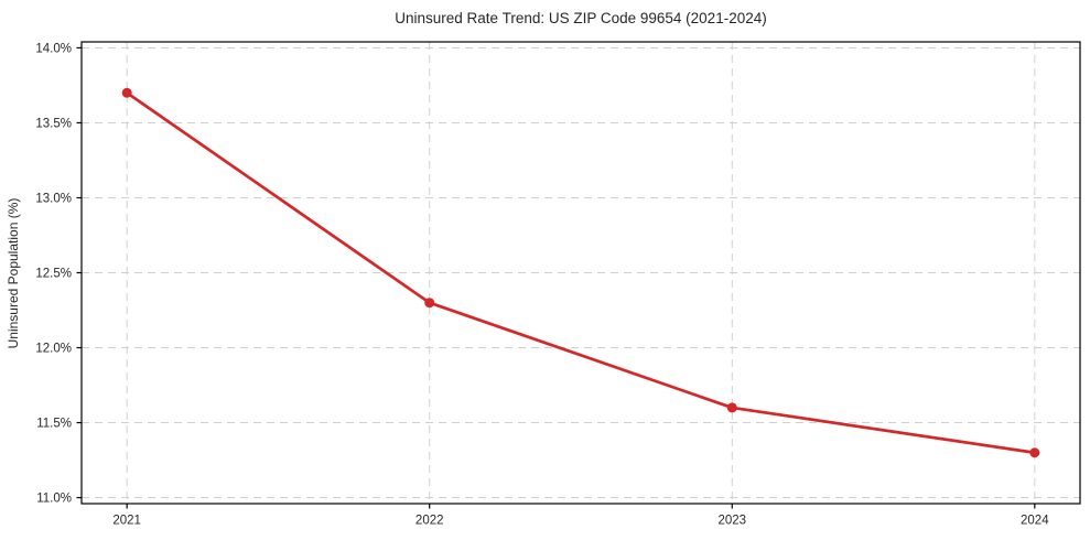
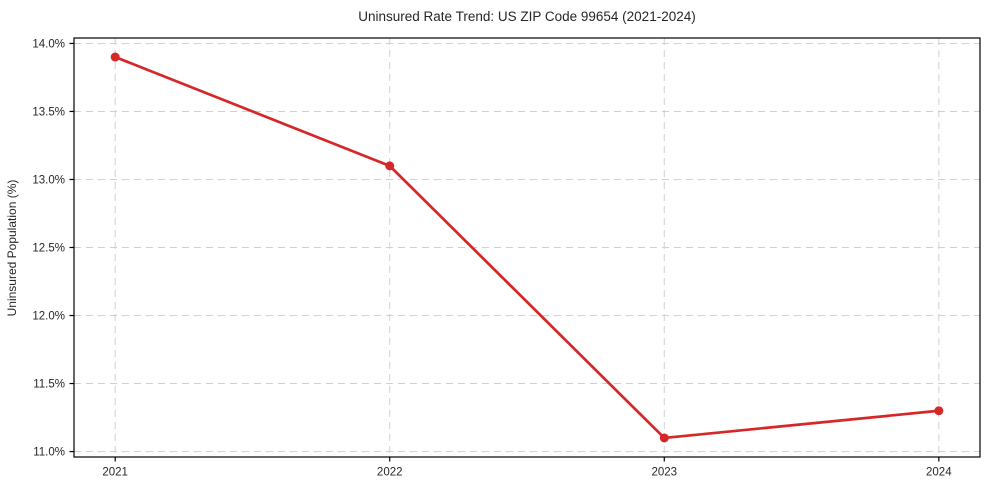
2021: 13.7% -> 13.9%
2022: 12.3% -> 13.1%
2023: 11.6% -> 11.1%
